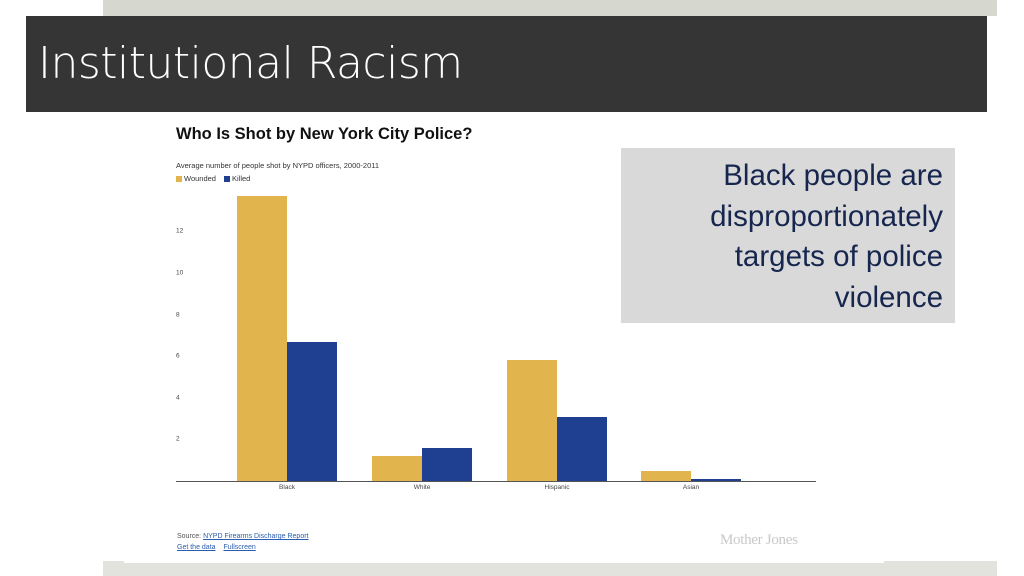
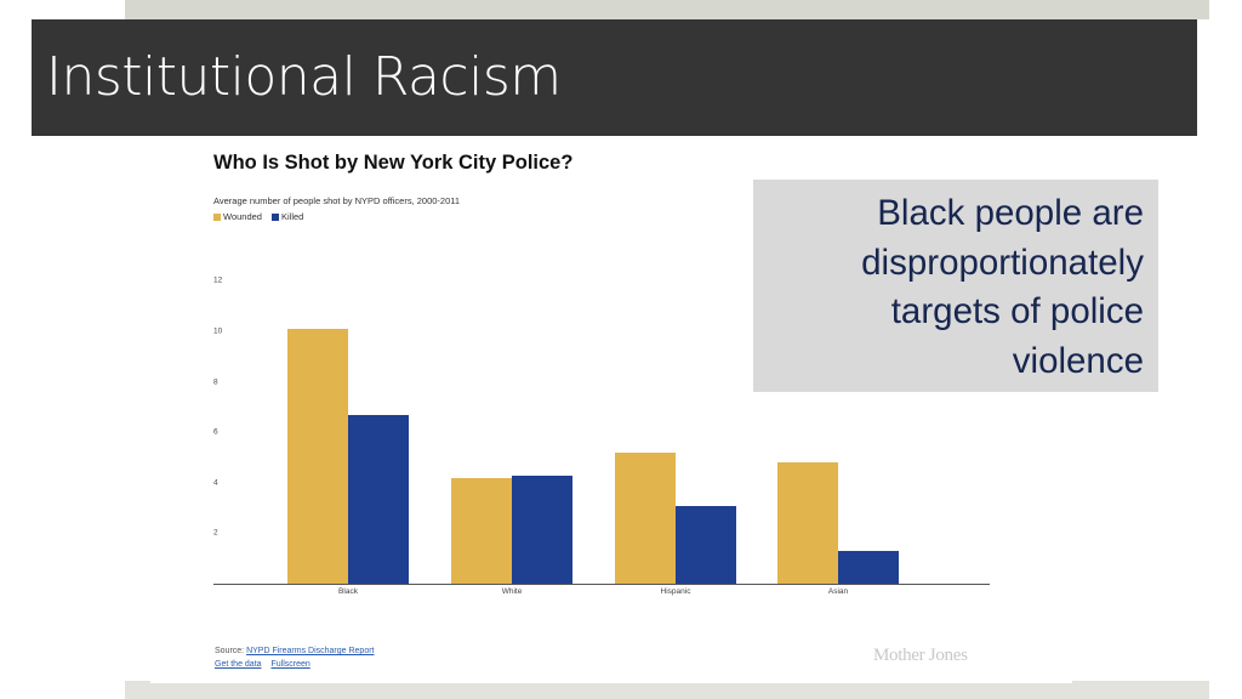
Wounded/Black: 13.7 -> 10.1
Wounded/White: 1.2 -> 4.2
Killed/White: 1.6 -> 4.3
Wounded/Hispanic: 5.8 -> 5.2
Wounded/Asian: 0.5 -> 4.8
Killed/Asian: 0.1 -> 1.3
